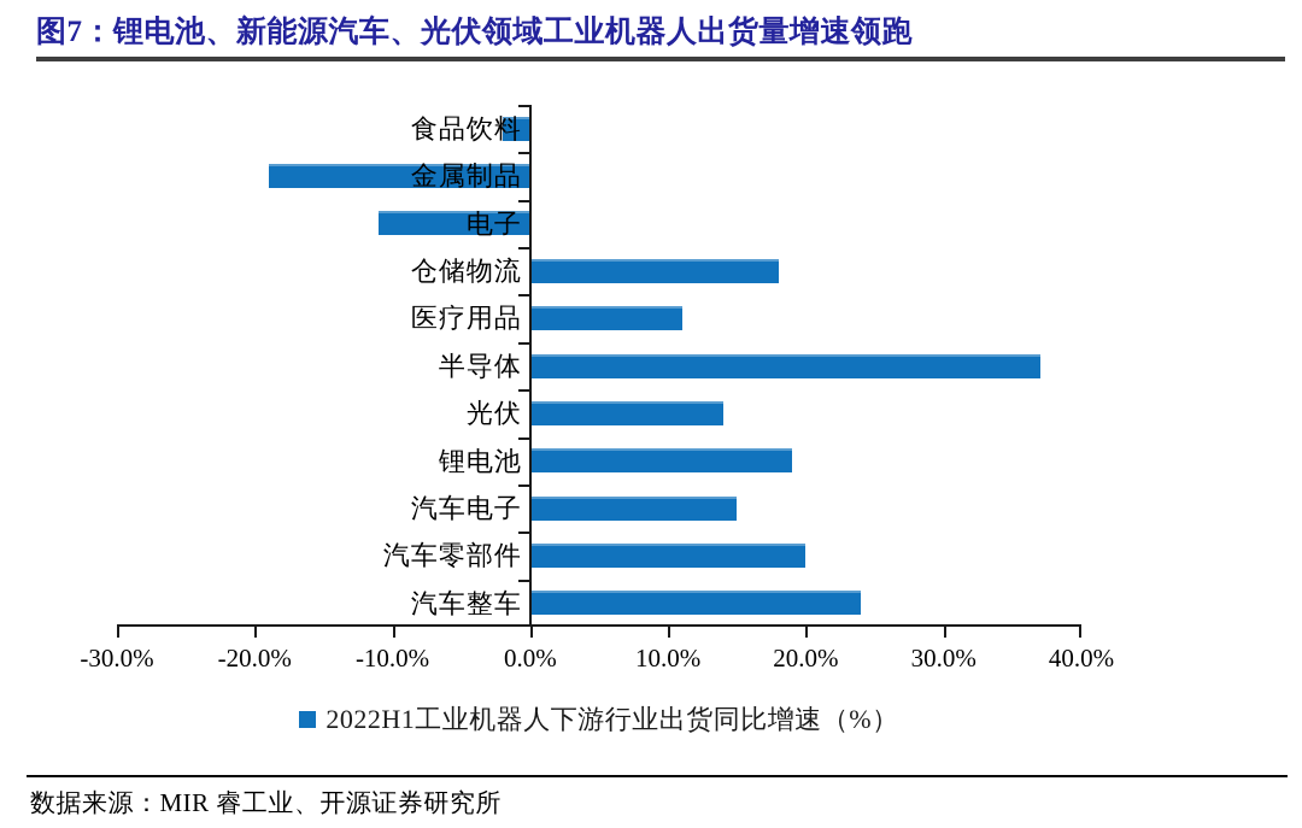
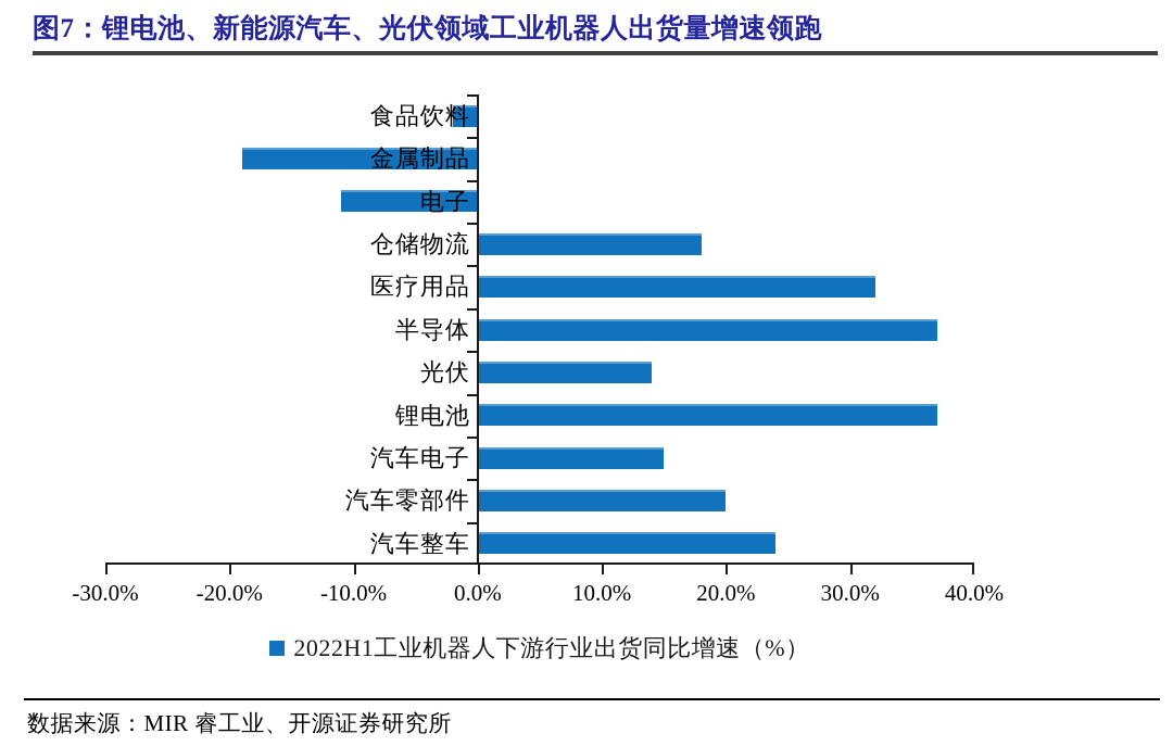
医疗用品: 11% -> 32%
锂电池: 19% -> 37%
